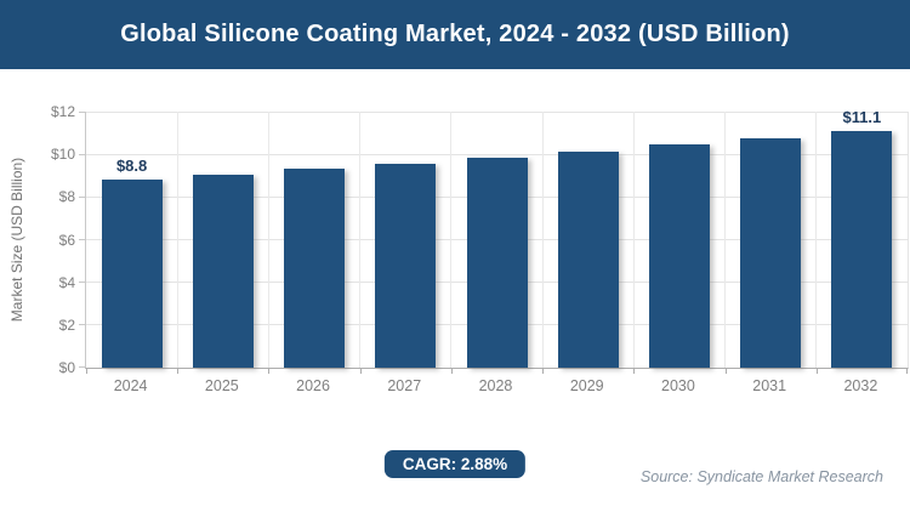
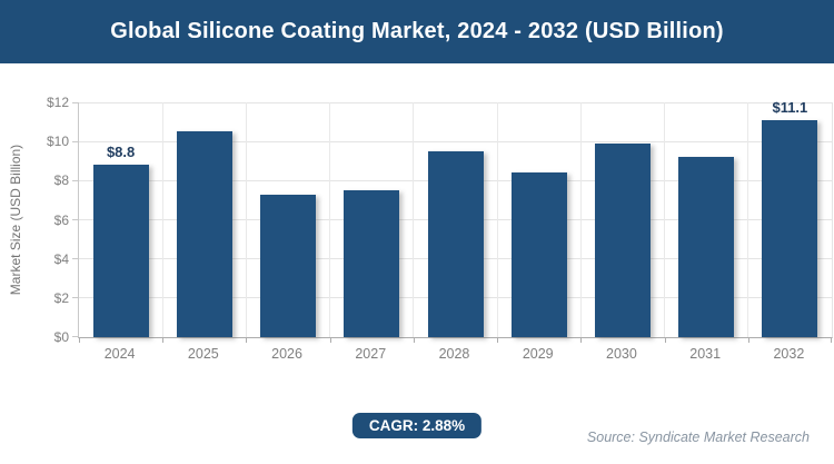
2025: $9.1 -> $10.5
2026: $9.3 -> $7.3
2027: $9.6 -> $7.5
2028: $9.9 -> $9.5
2029: $10.2 -> $8.4
2030: $10.4 -> $9.9
2031: $10.7 -> $9.2
